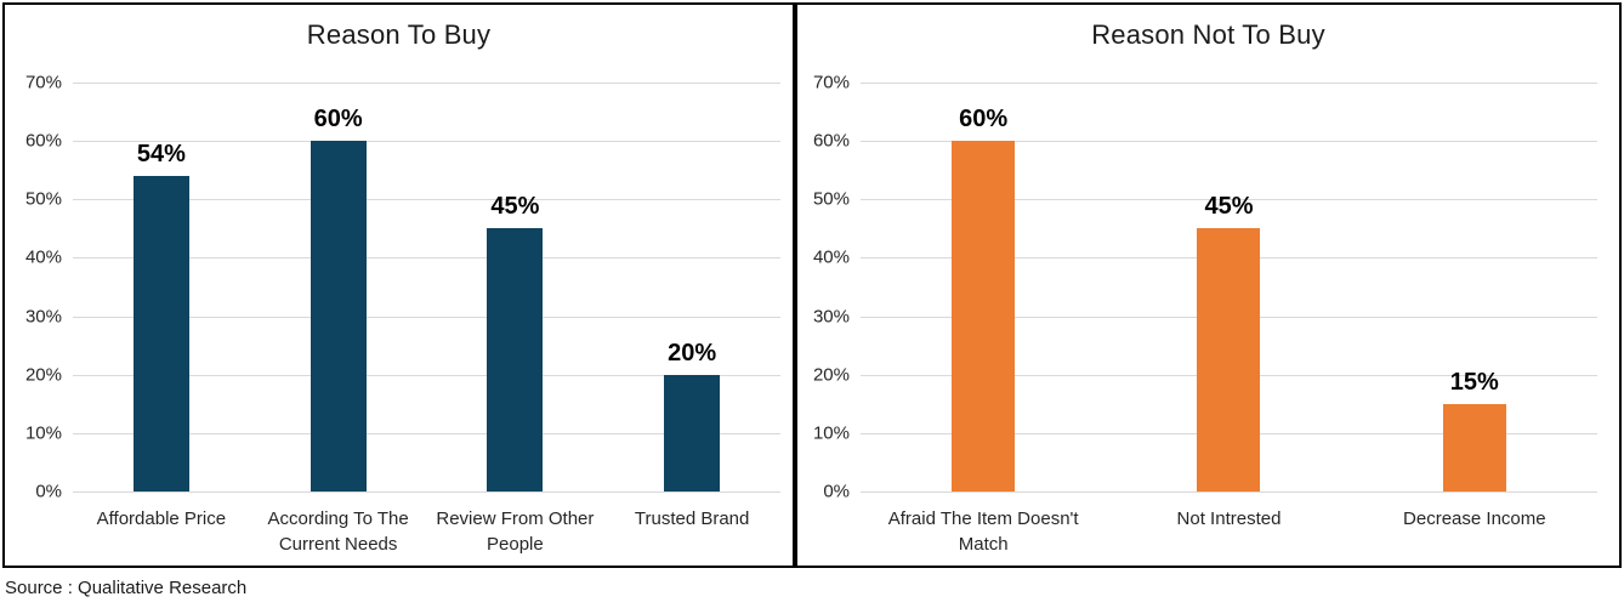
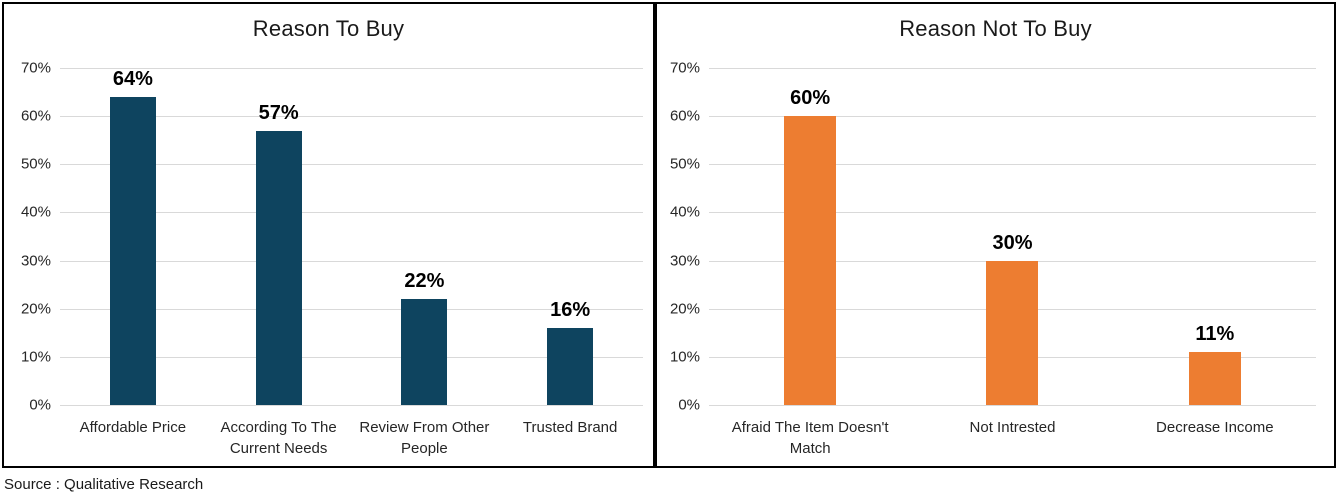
Reason To Buy/Affordable Price: 54% -> 64%
Reason To Buy/According To The Current Needs: 60% -> 57%
Reason To Buy/Review From Other People: 45% -> 22%
Reason To Buy/Trusted Brand: 20% -> 16%
Reason Not To Buy/Not Intrested: 45% -> 30%
Reason Not To Buy/Decrease Income: 15% -> 11%
